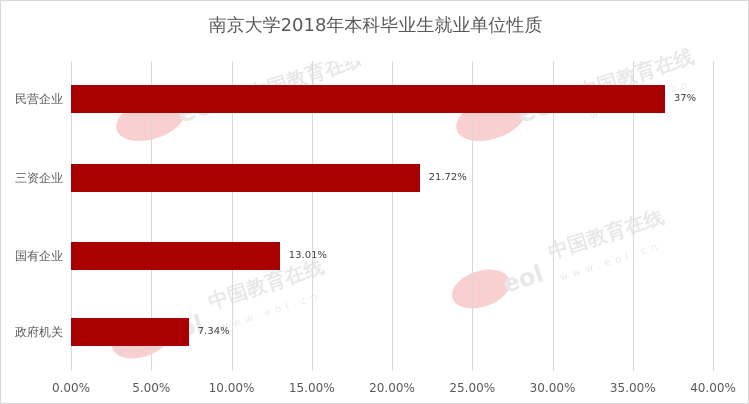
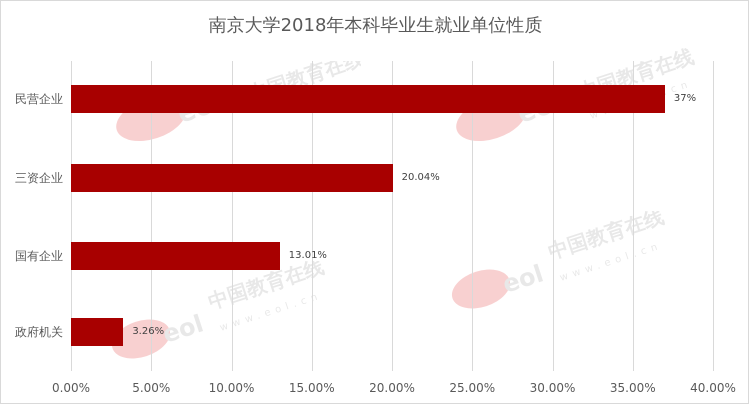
三资企业: 21.72% -> 20.04%
政府机关: 7.34% -> 3.26%
